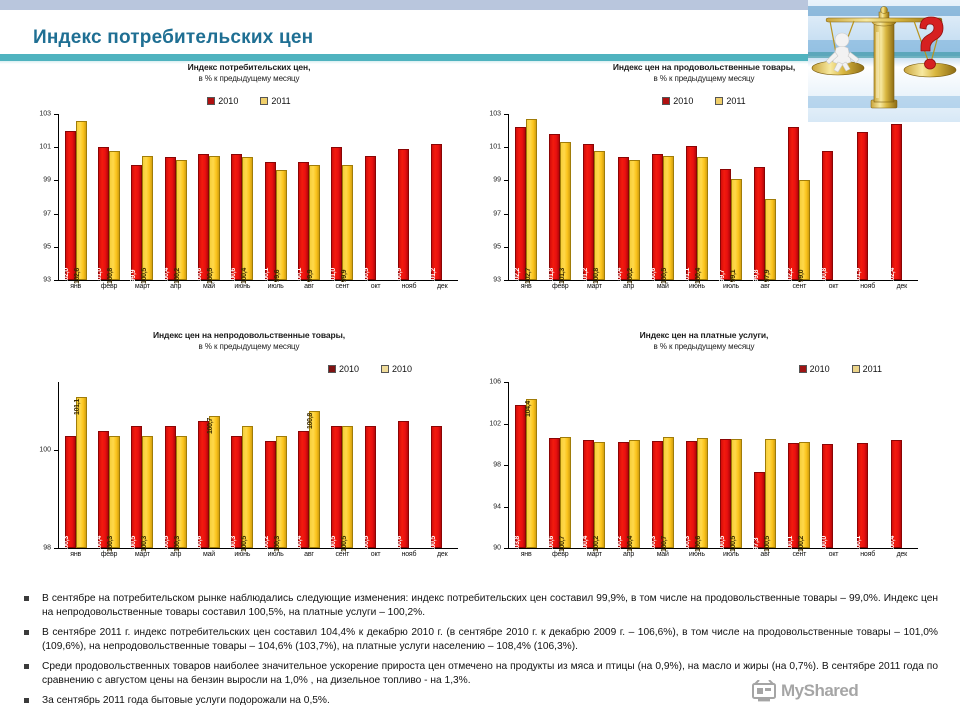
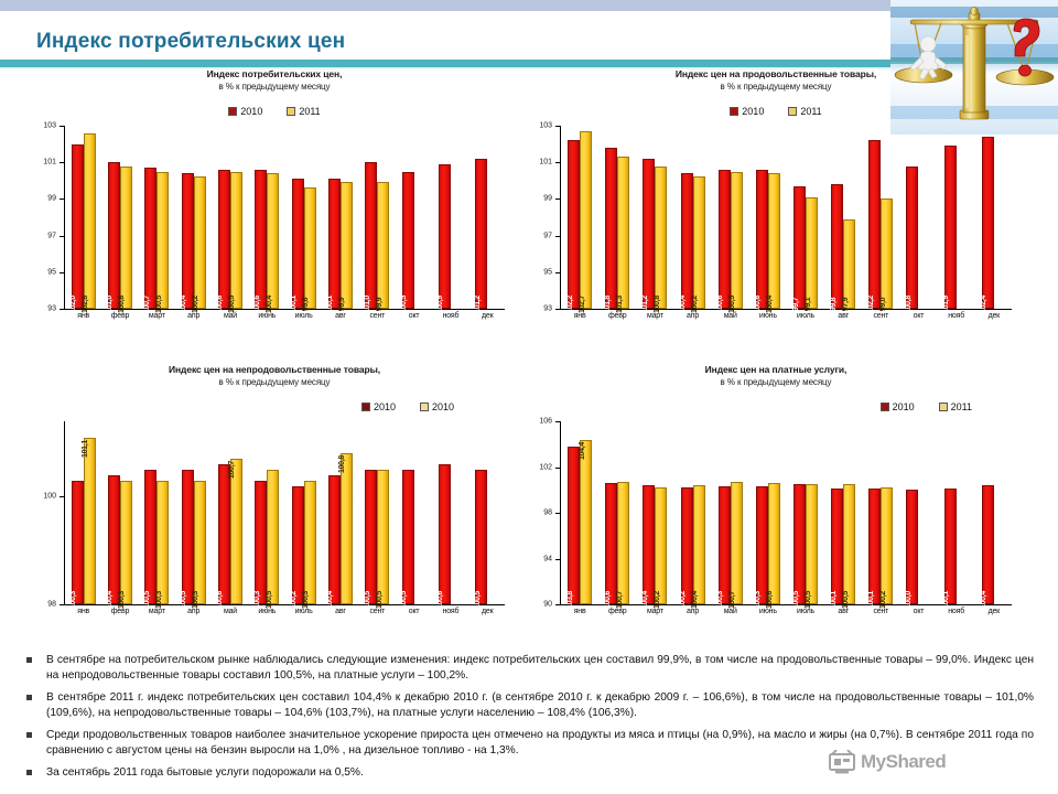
Индекс потребительских цен,/2010/март: 99,9 -> 100,7
Индекс цен на продовольственные товары,/2010/июнь: 101,1 -> 100,6
Индекс цен на платные услуги,/2010/авг: 97,3 -> 100,1
